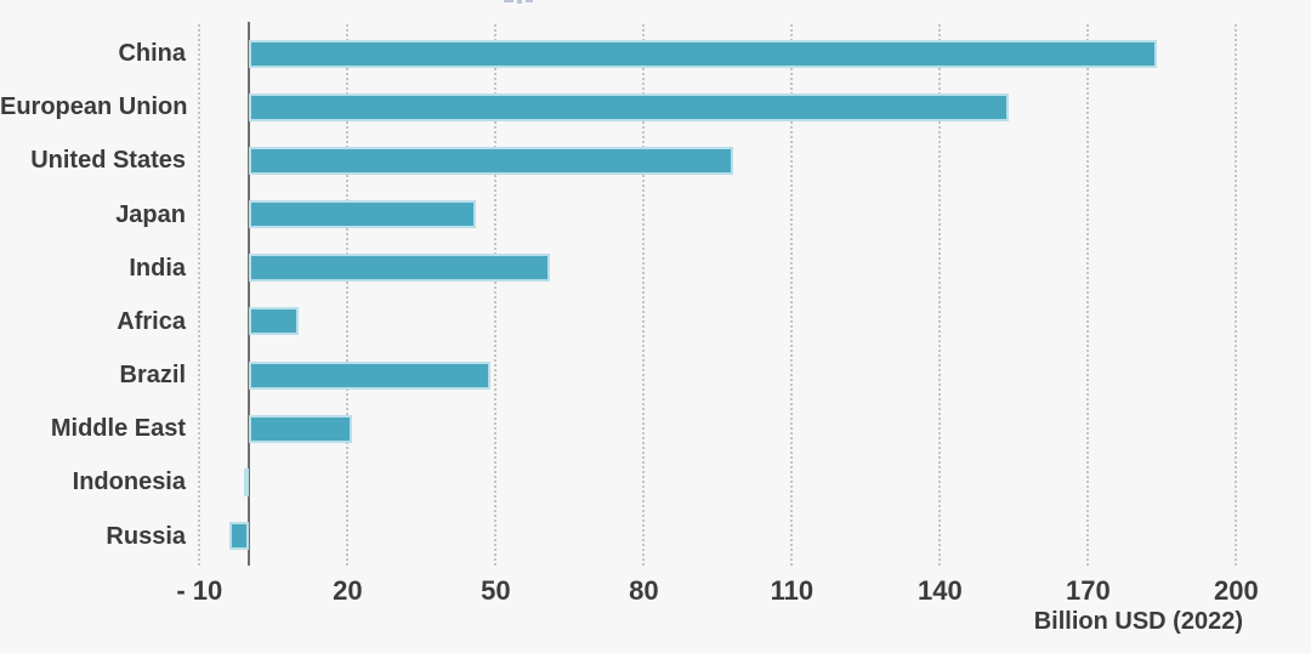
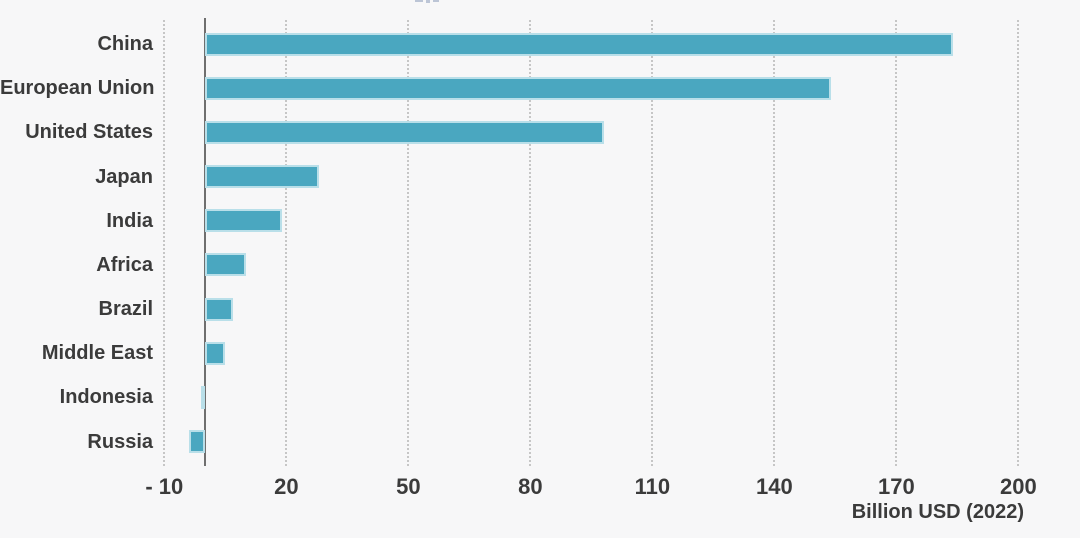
Japan: 46 -> 28
India: 61 -> 19
Brazil: 49 -> 7
Middle East: 21 -> 5
